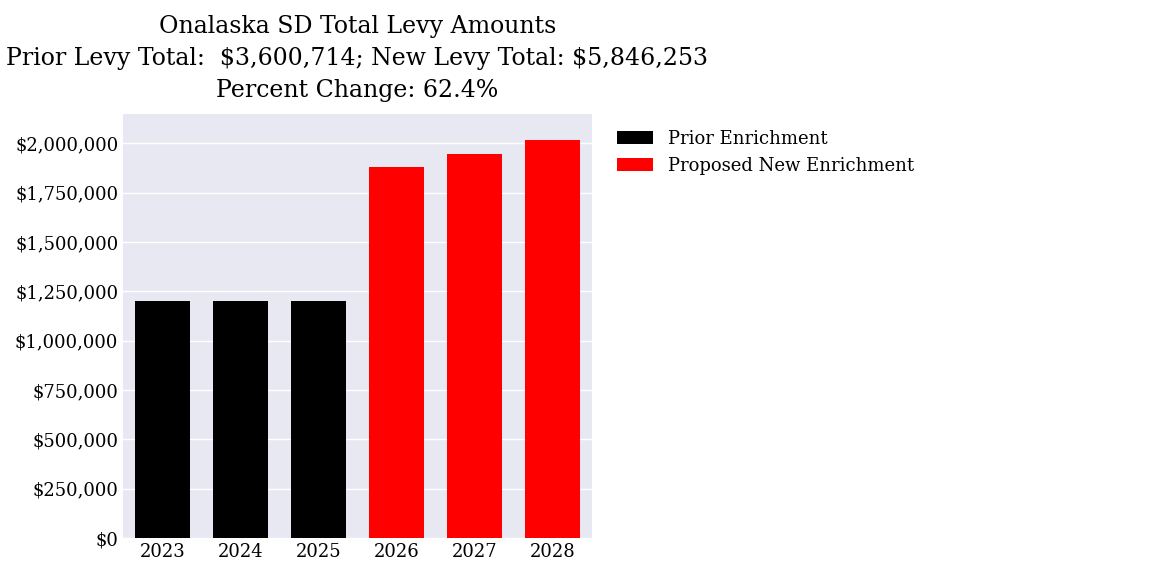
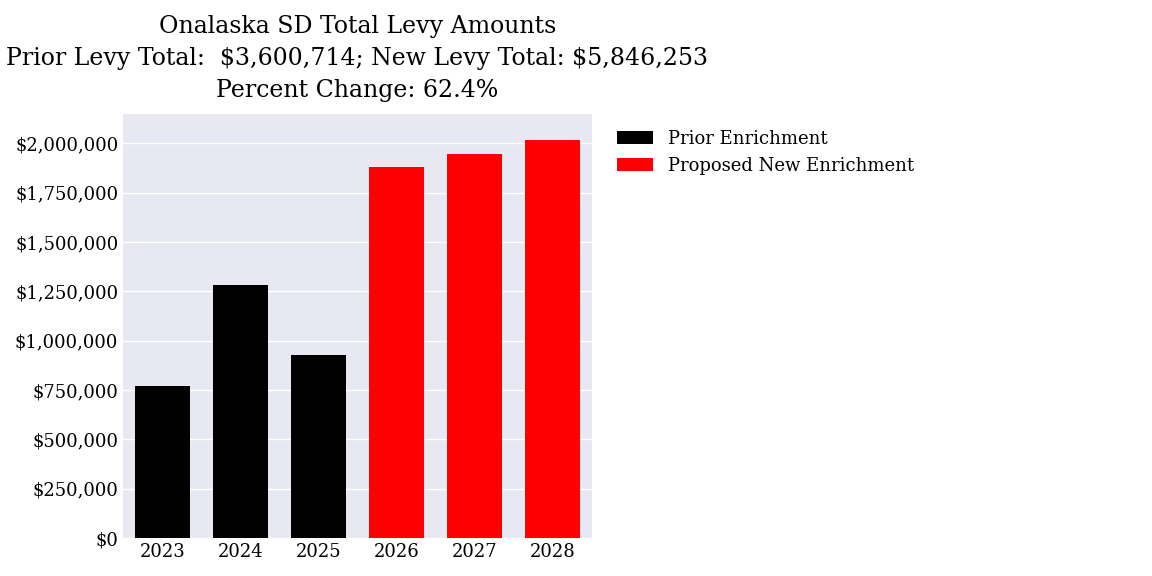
2023: $1,200,000 -> $770,000
2024: $1,200,000 -> $1,280,000
2025: $1,200,000 -> $930,000
